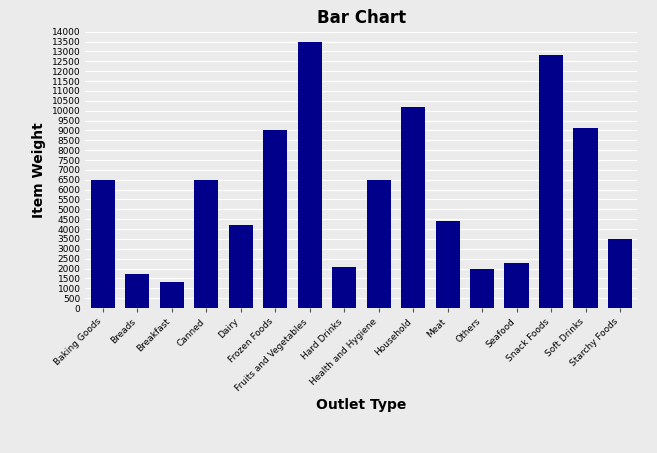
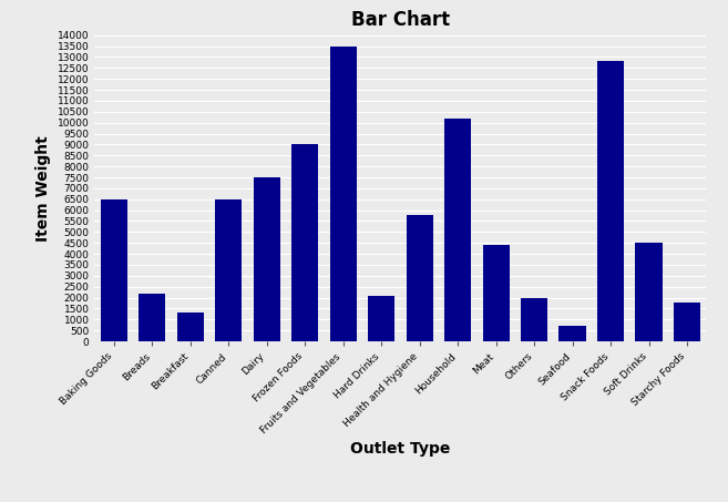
Breads: 1700 -> 2200
Dairy: 4200 -> 7500
Health and Hygiene: 6500 -> 5800
Seafood: 2300 -> 700
Soft Drinks: 9100 -> 4500
Starchy Foods: 3500 -> 1800
